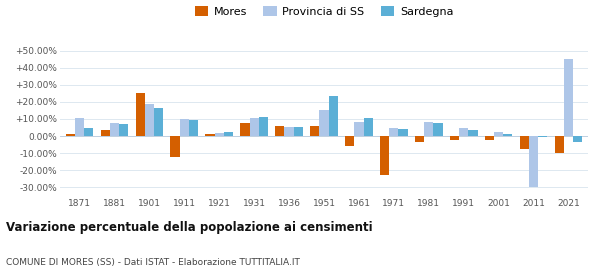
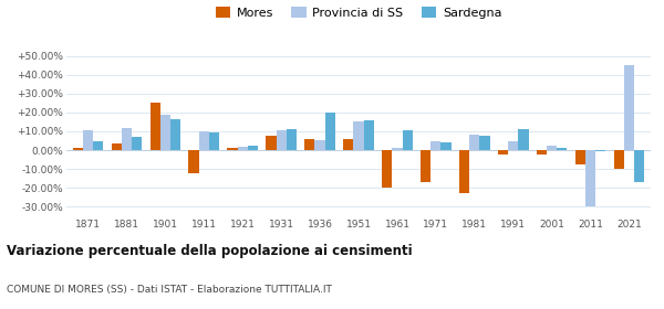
Provincia di SS/1881: 8% -> 12%
Sardegna/1936: 6% -> 20%
Sardegna/1951: 24% -> 16%
Mores/1961: -6% -> -20%
Provincia di SS/1961: 8% -> 1%
Mores/1971: -22% -> -17%
Mores/1981: -4% -> -23%
Sardegna/1991: 4% -> 11%
Sardegna/2021: -4% -> -17%
